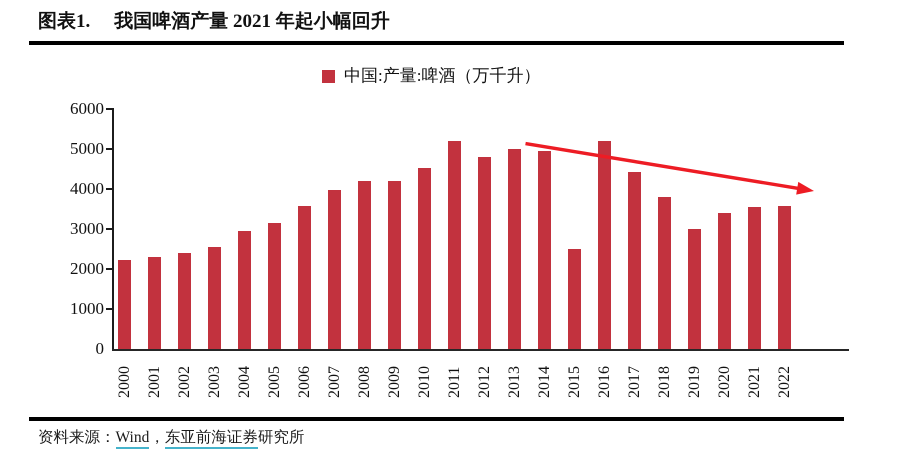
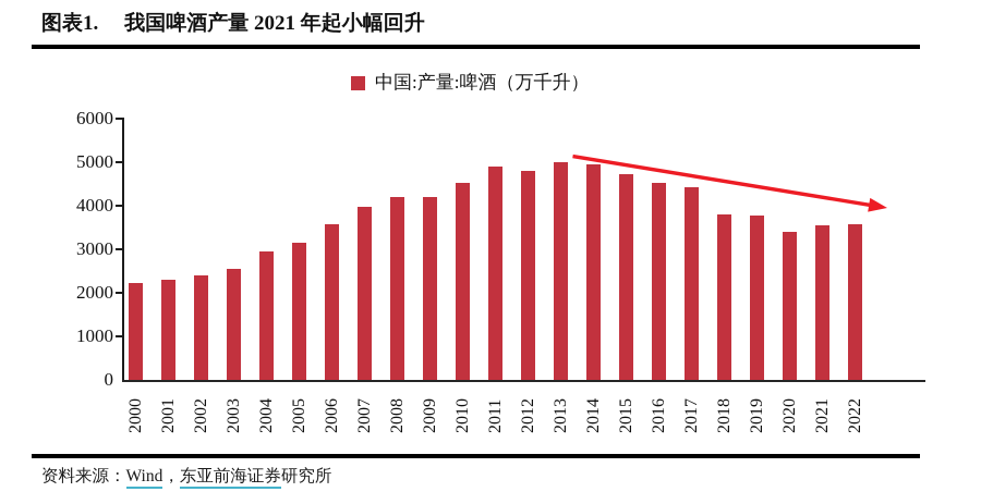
2011: 5200 -> 4900
2015: 2500 -> 4700
2016: 5200 -> 4500
2019: 3000 -> 3800
